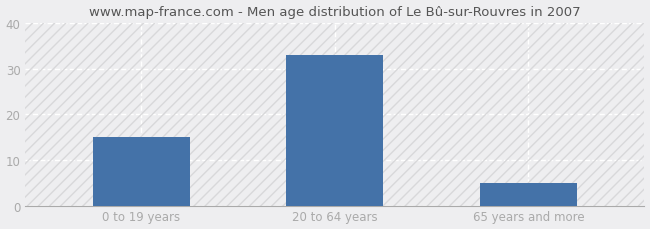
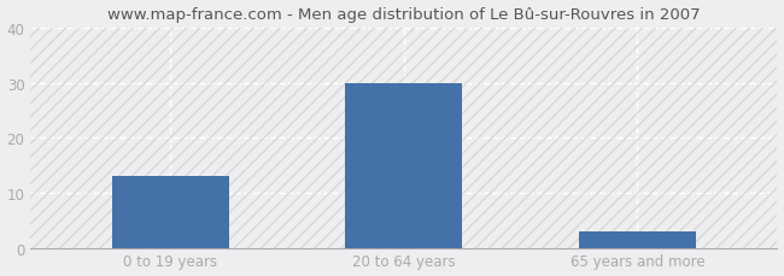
0 to 19 years: 15 -> 13
20 to 64 years: 33 -> 30
65 years and more: 5 -> 3
